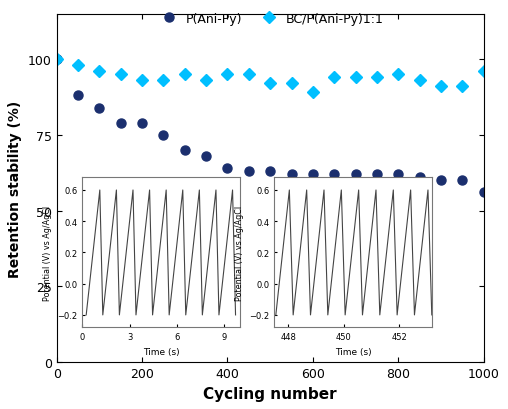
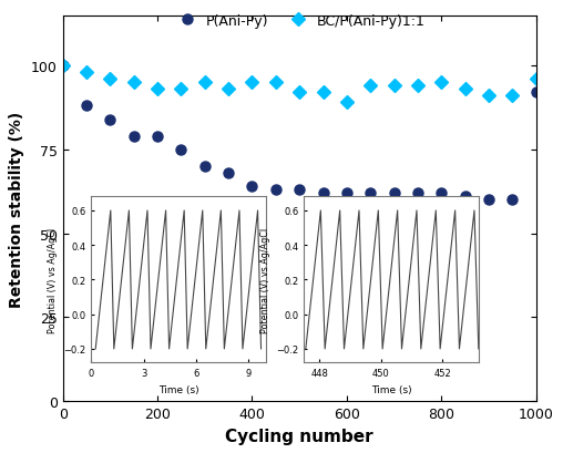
P(Ani-Py)/1000: 56 -> 92
